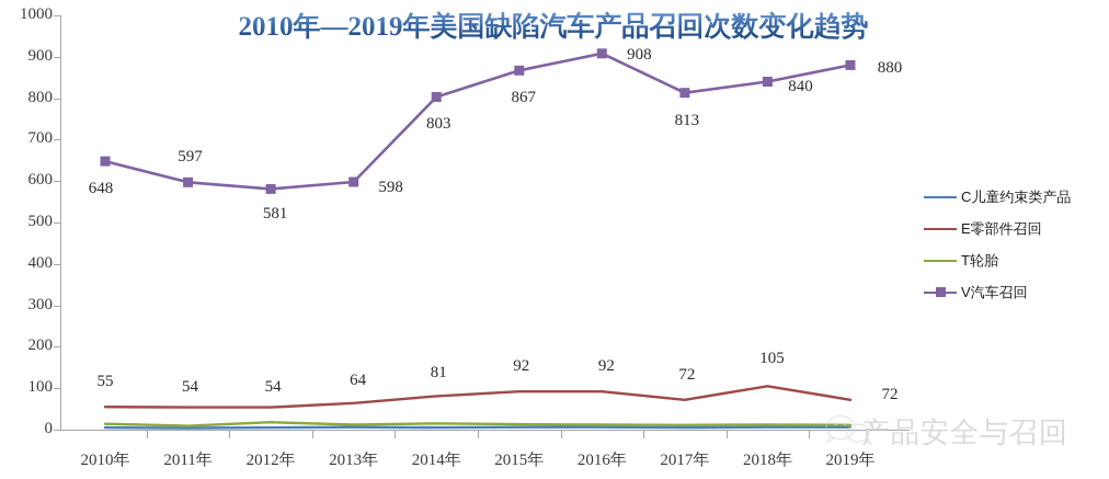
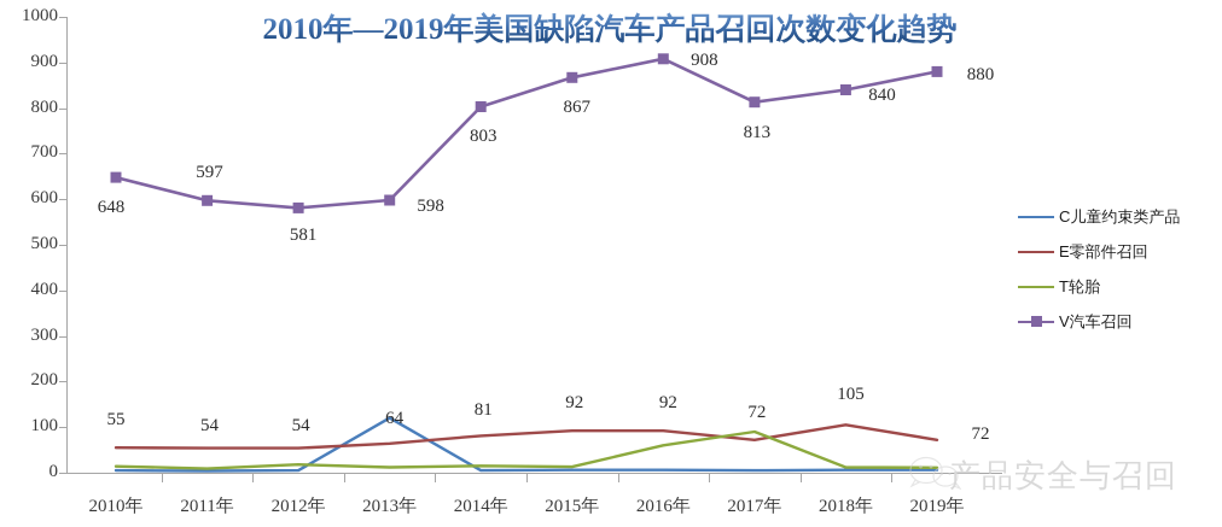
C儿童约束类产品/2013年: 10 -> 120
T轮胎/2016年: 10 -> 60
T轮胎/2017年: 10 -> 90
